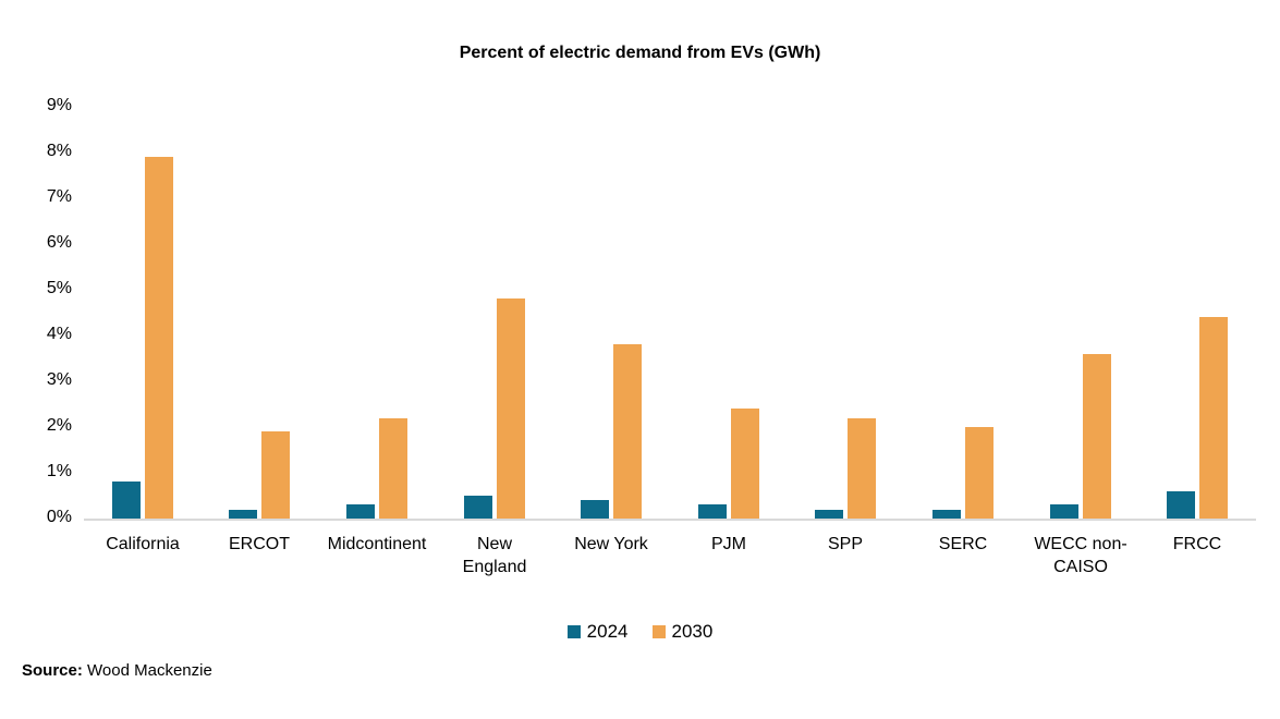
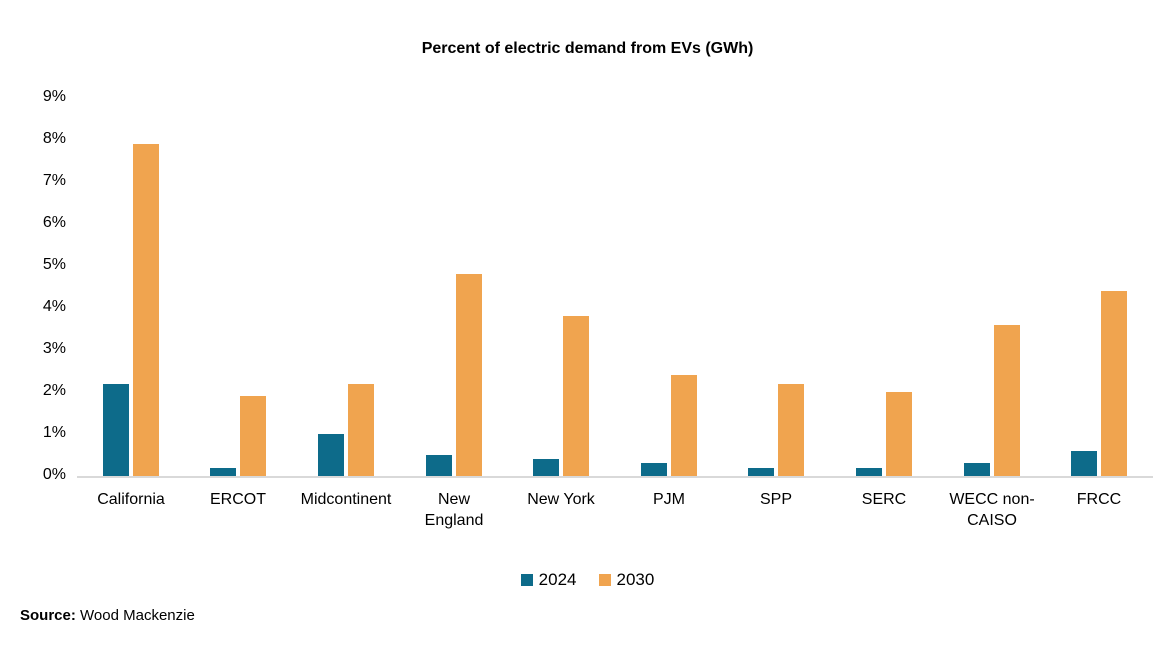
2024/California: 0.8% -> 2.2%
2024/Midcontinent: 0.3% -> 1.0%
